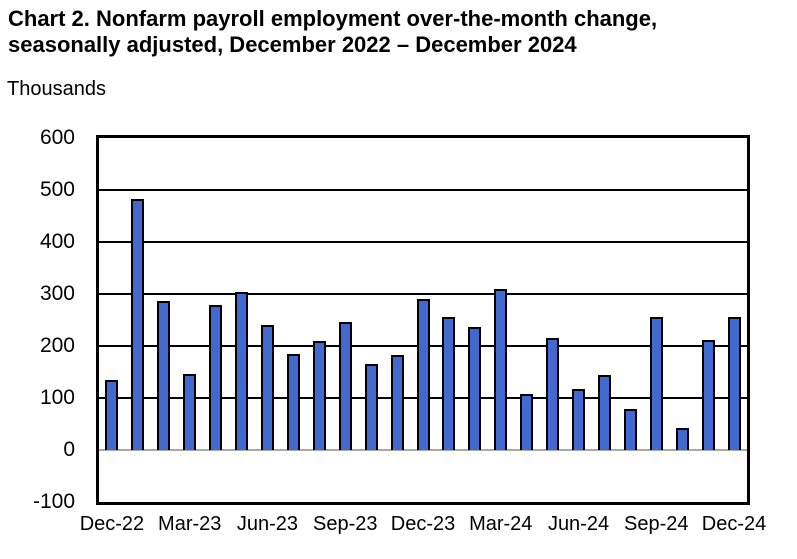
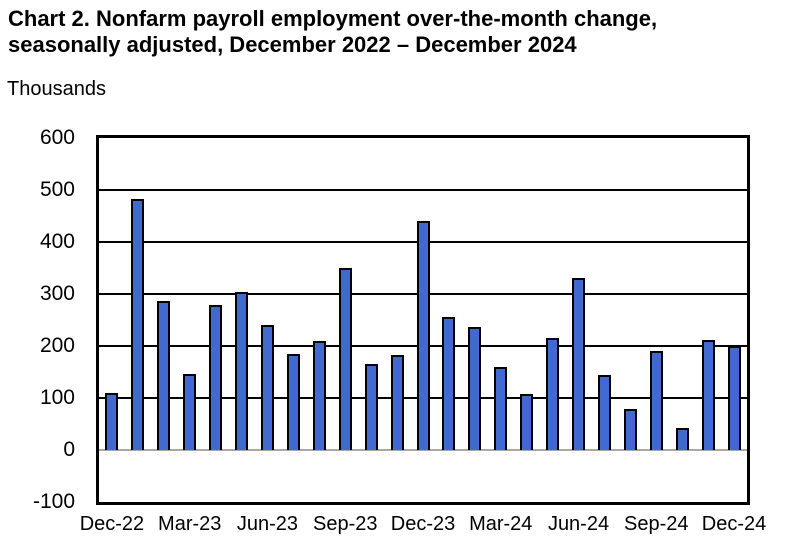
Dec-22: 140 -> 110
Sep-23: 250 -> 350
Dec-23: 290 -> 440
Mar-24: 310 -> 160
Jun-24: 120 -> 330
Sep-24: 260 -> 190
Dec-24: 260 -> 200
